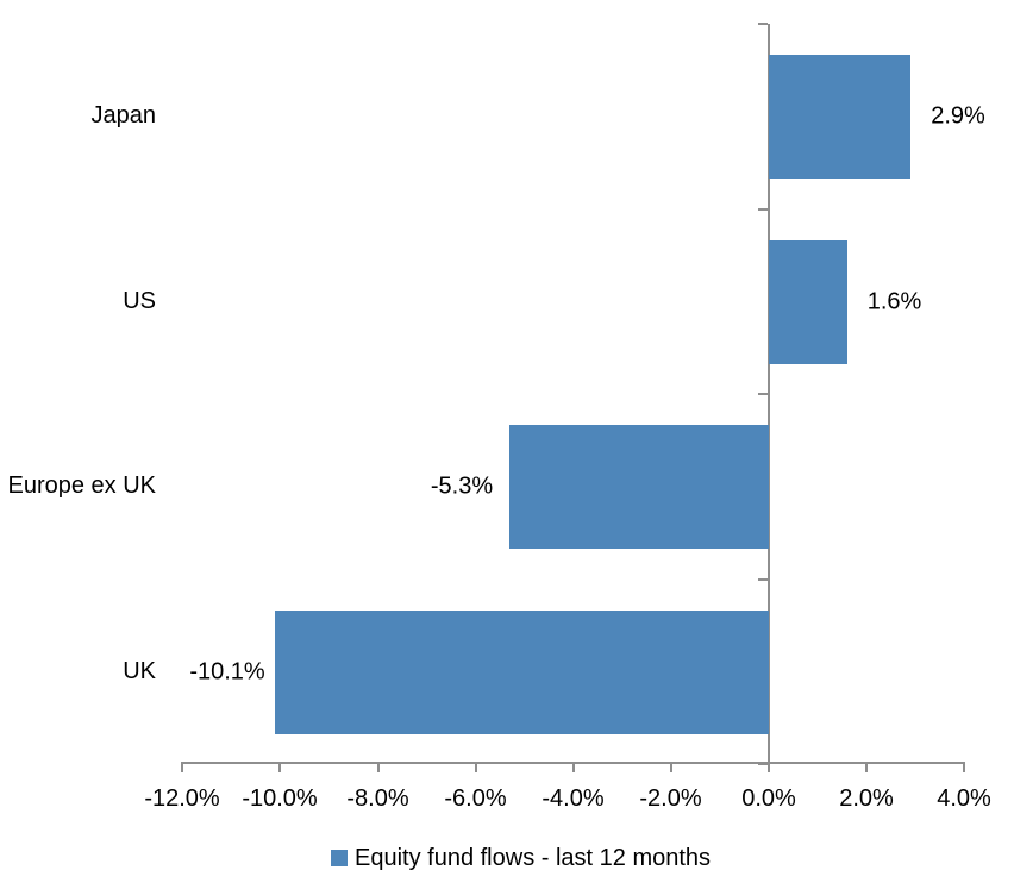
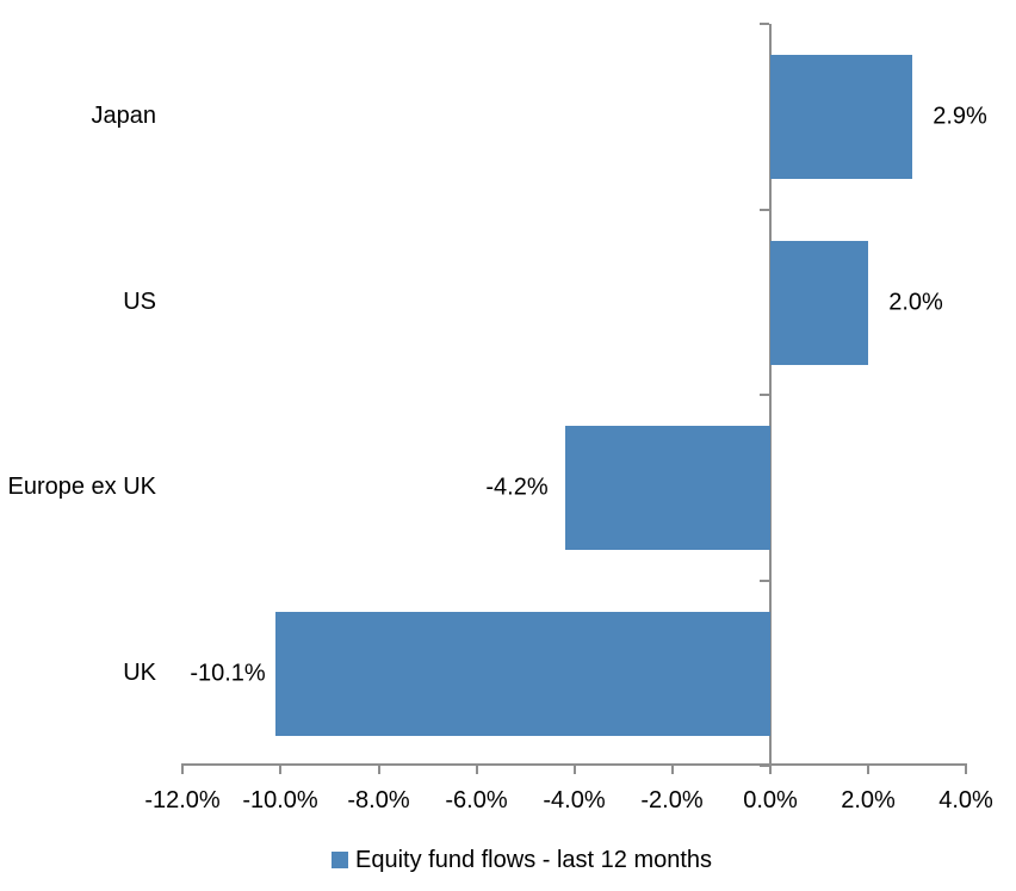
US: 1.6% -> 2.0%
Europe ex UK: -5.3% -> -4.2%
